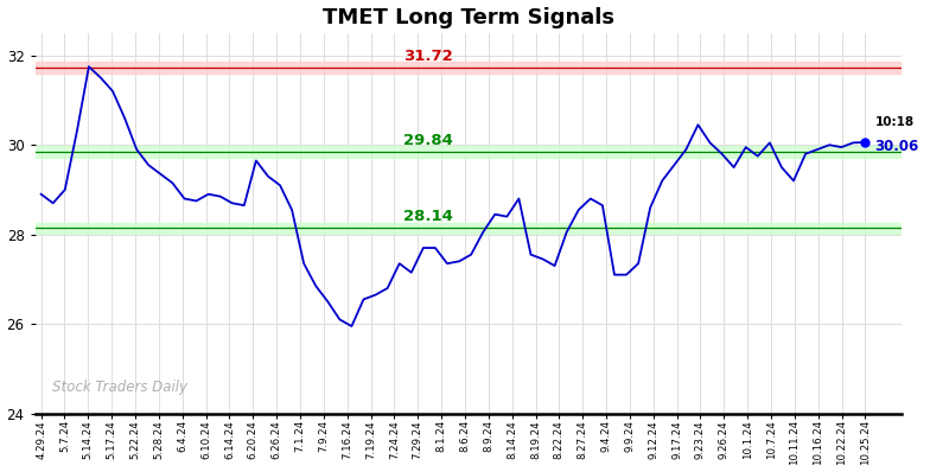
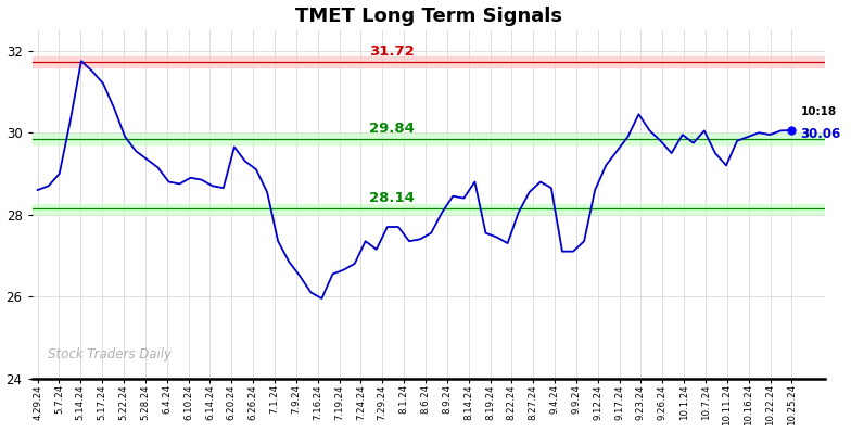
4.29.24: 28.90 -> 28.60
